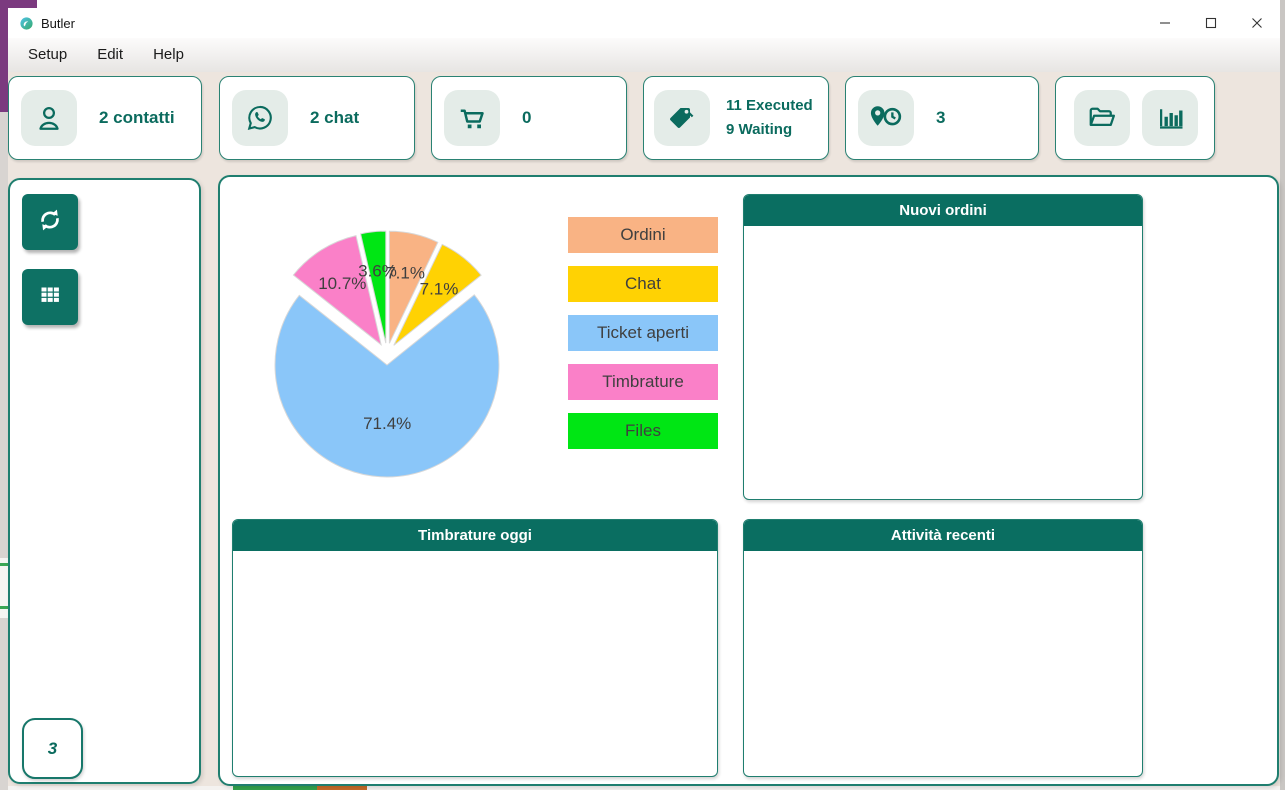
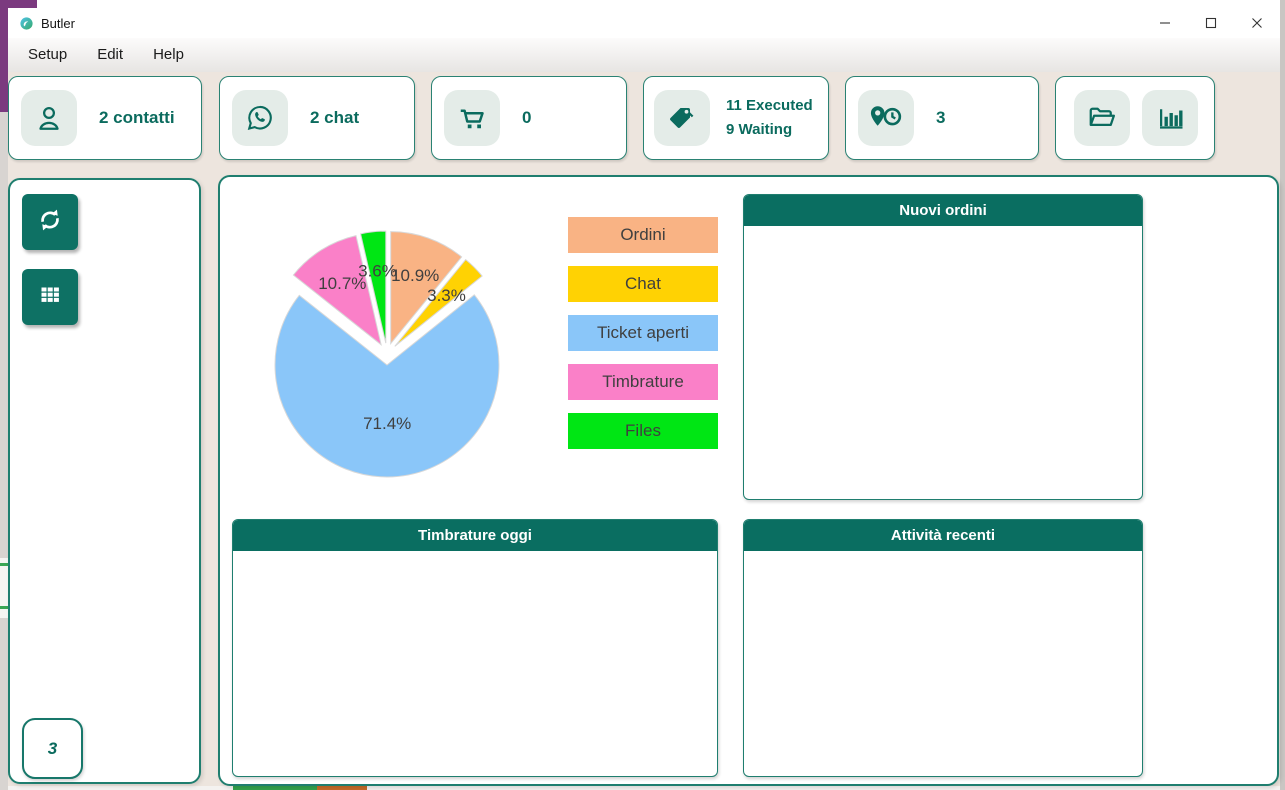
Ordini: 7.1% -> 10.9%
Chat: 7.1% -> 3.3%
